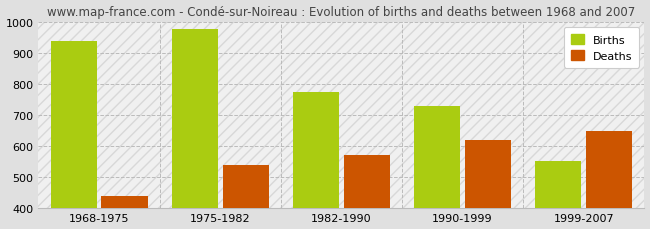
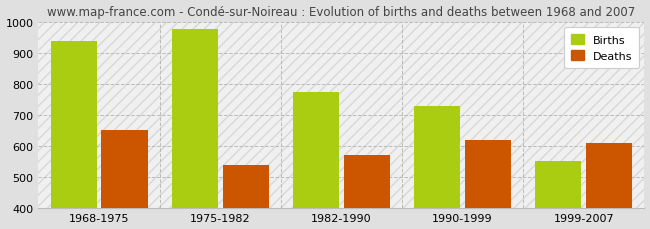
Deaths/1968-1975: 438 -> 650
Deaths/1999-2007: 647 -> 610
